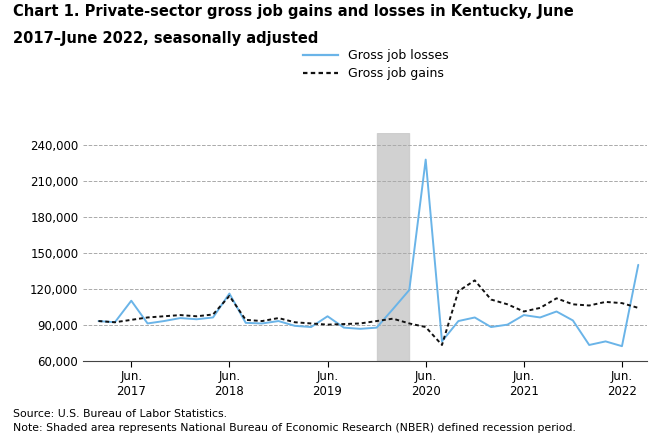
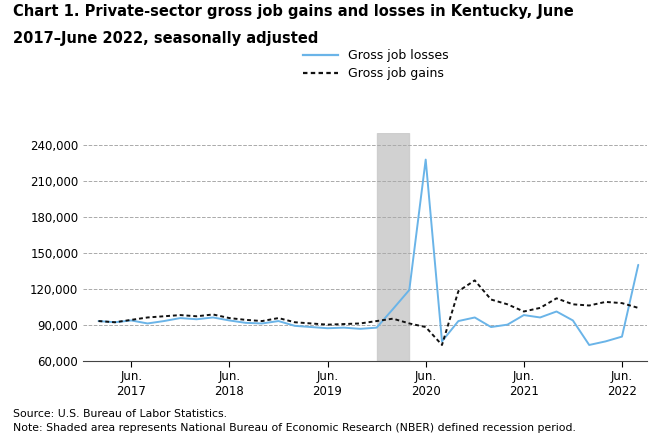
Gross job losses/Jun. 2017: 110,000 -> 94,000
Gross job losses/Jun. 2018: 116,000 -> 94,000
Gross job gains/Jun. 2018: 114,000 -> 96,000
Gross job losses/Jun. 2019: 97,000 -> 87,000
Gross job losses/Jun. 2022: 72,000 -> 80,000
